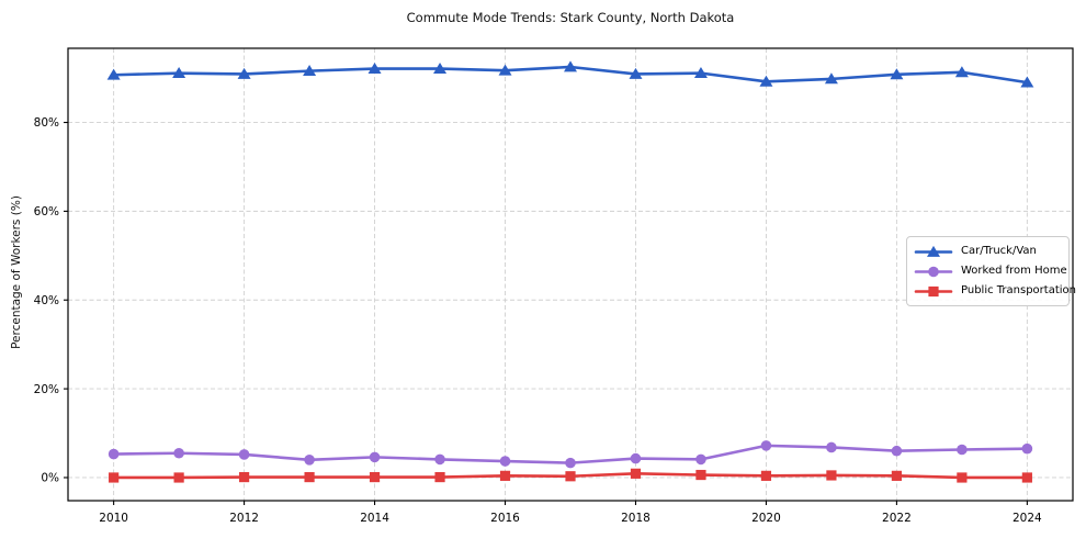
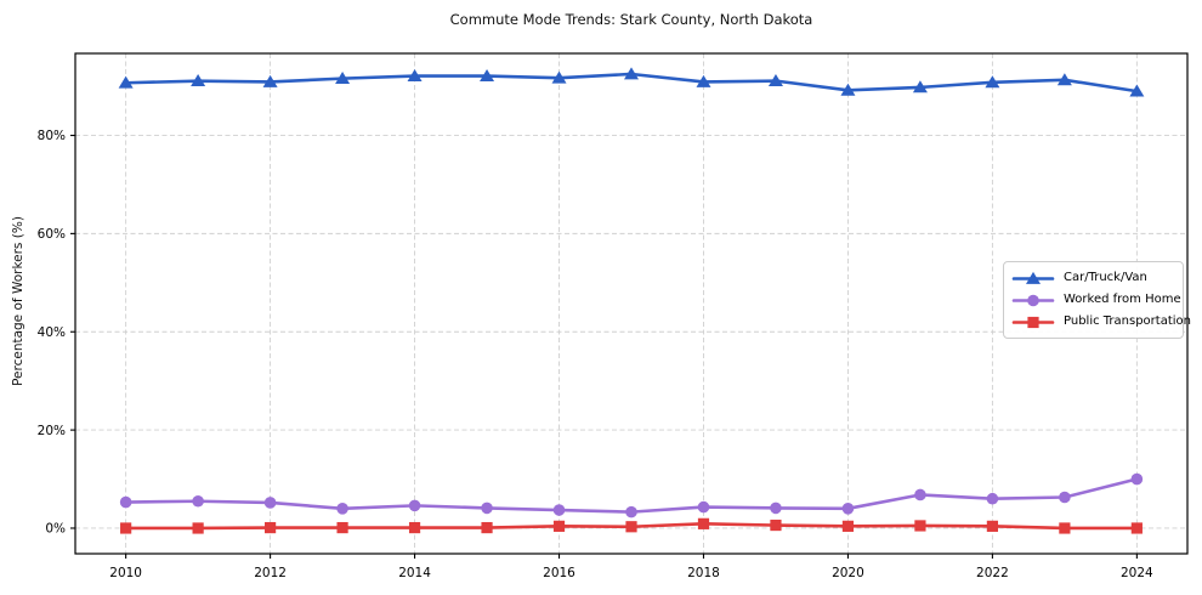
Worked from Home/2020: 7% -> 4%
Worked from Home/2024: 6% -> 10%
